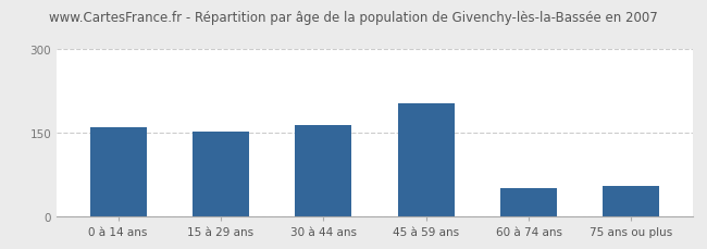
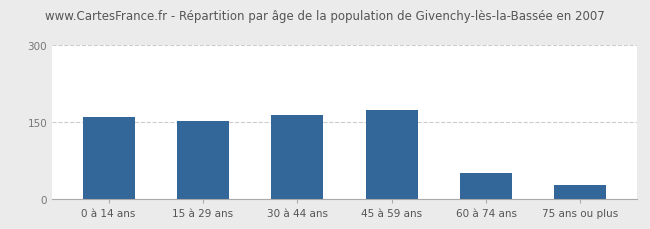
45 à 59 ans: 202 -> 174
75 ans ou plus: 54 -> 28
